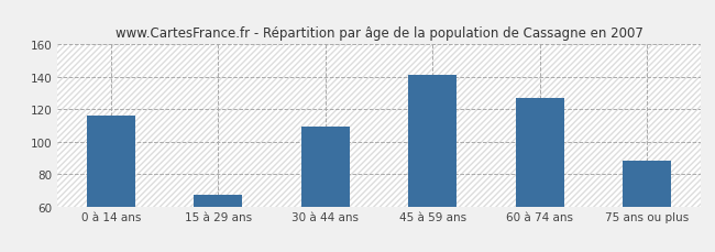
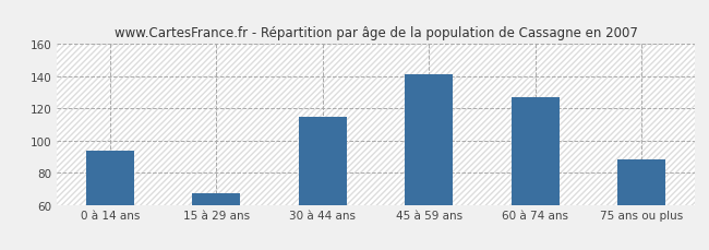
0 à 14 ans: 116 -> 94
30 à 44 ans: 109 -> 115
